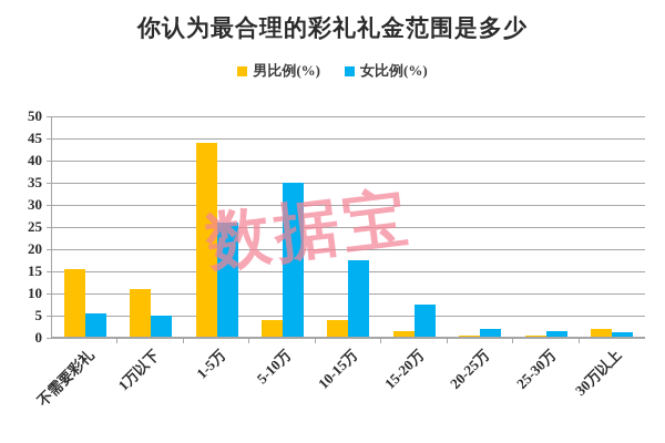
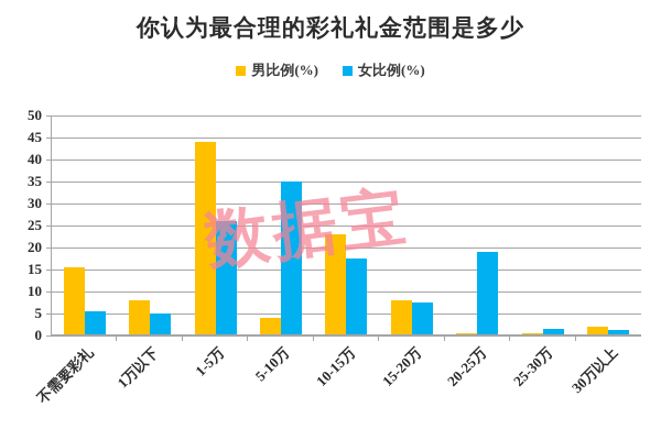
男比例(%)/1万以下: 11 -> 8
男比例(%)/10-15万: 4 -> 23
男比例(%)/15-20万: 2 -> 8
女比例(%)/20-25万: 2 -> 19
